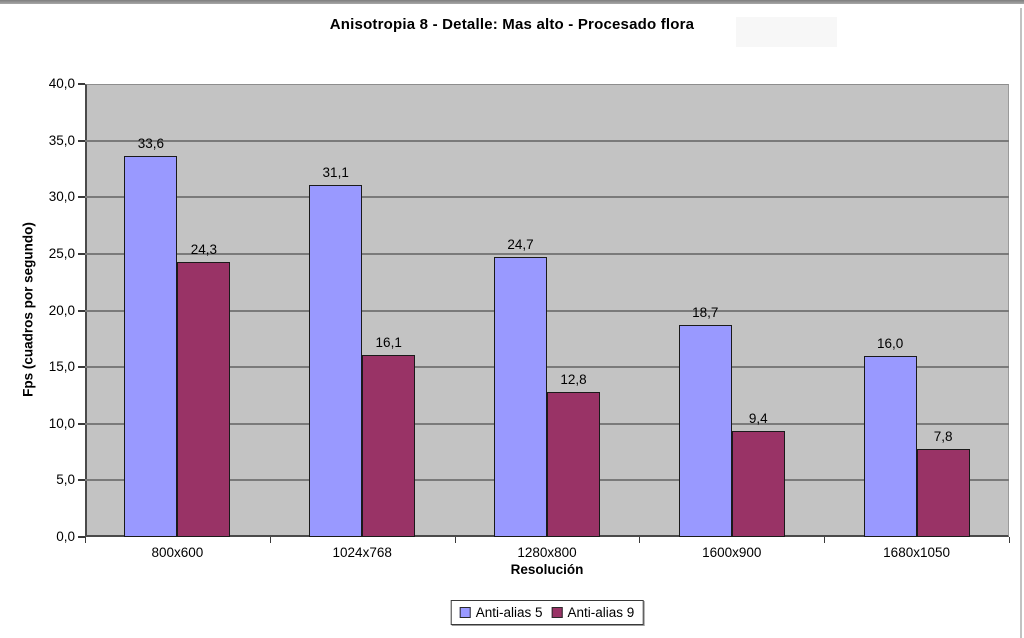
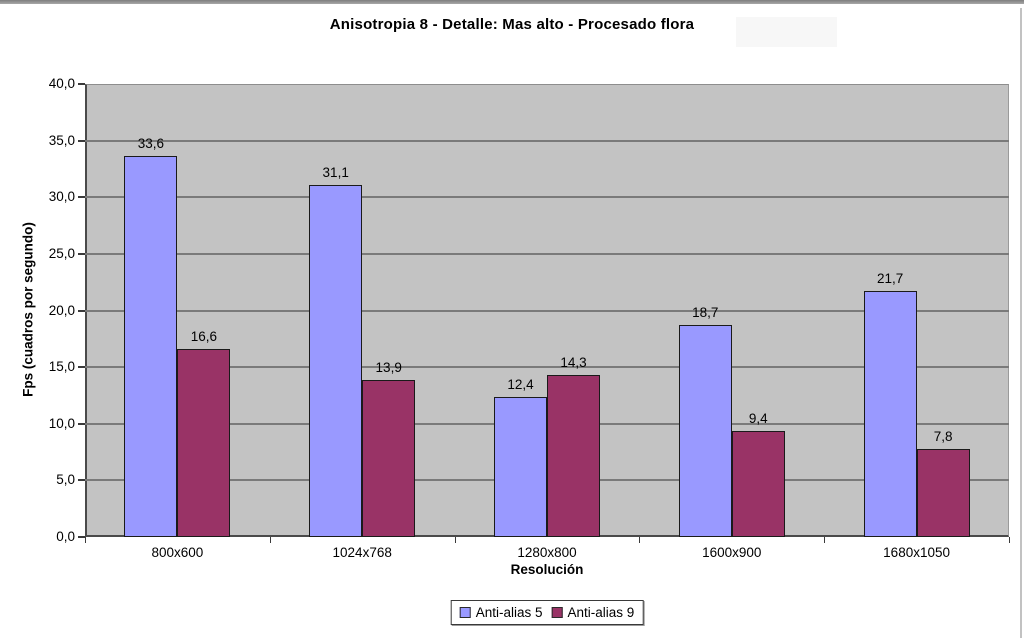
Anti-alias 9/800x600: 24,3 -> 16,6
Anti-alias 9/1024x768: 16,1 -> 13,9
Anti-alias 5/1280x800: 24,7 -> 12,4
Anti-alias 9/1280x800: 12,8 -> 14,3
Anti-alias 5/1680x1050: 16,0 -> 21,7
